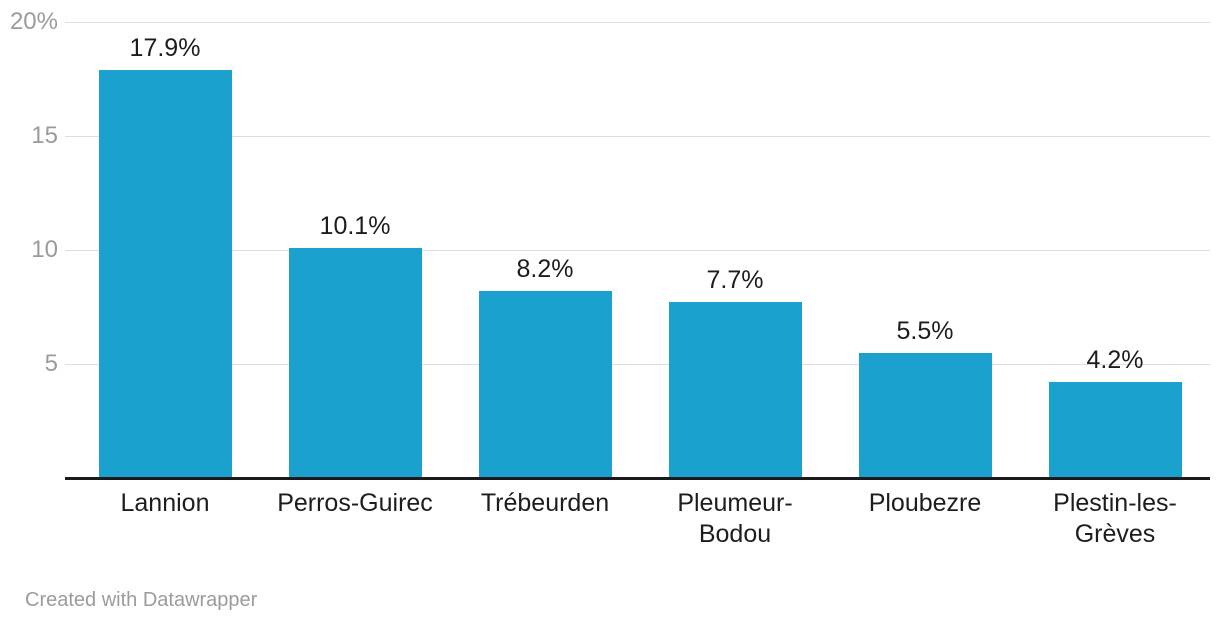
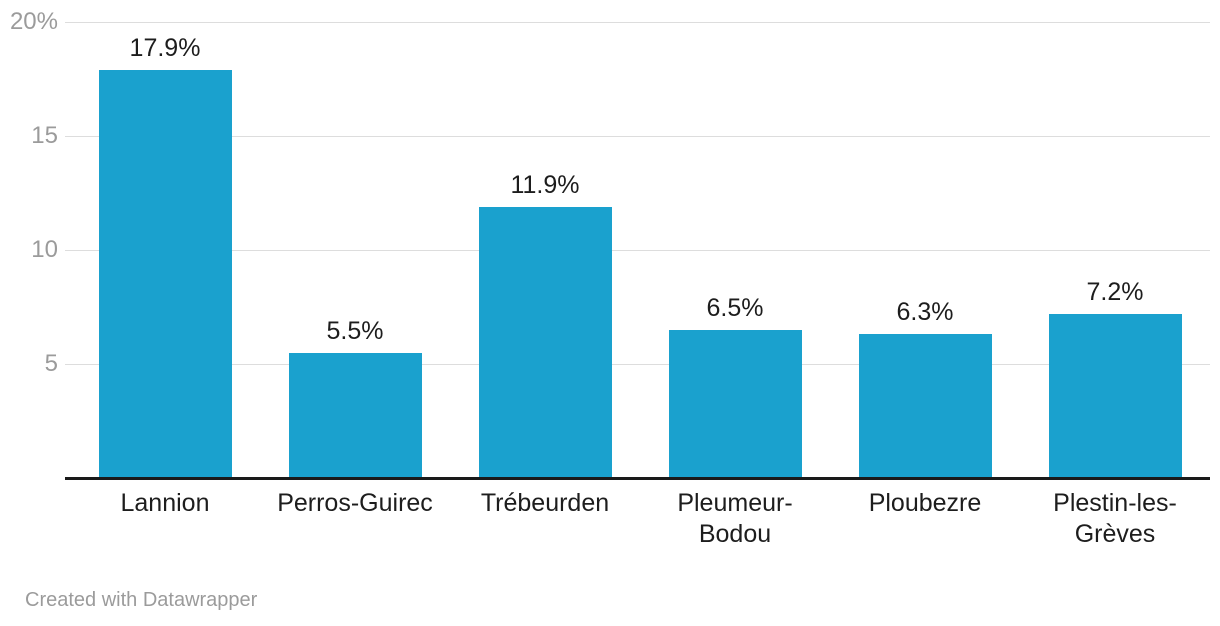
Perros-Guirec: 10.1% -> 5.5%
Trébeurden: 8.2% -> 11.9%
Pleumeur-Bodou: 7.7% -> 6.5%
Ploubezre: 5.5% -> 6.3%
Plestin-les-Grèves: 4.2% -> 7.2%
